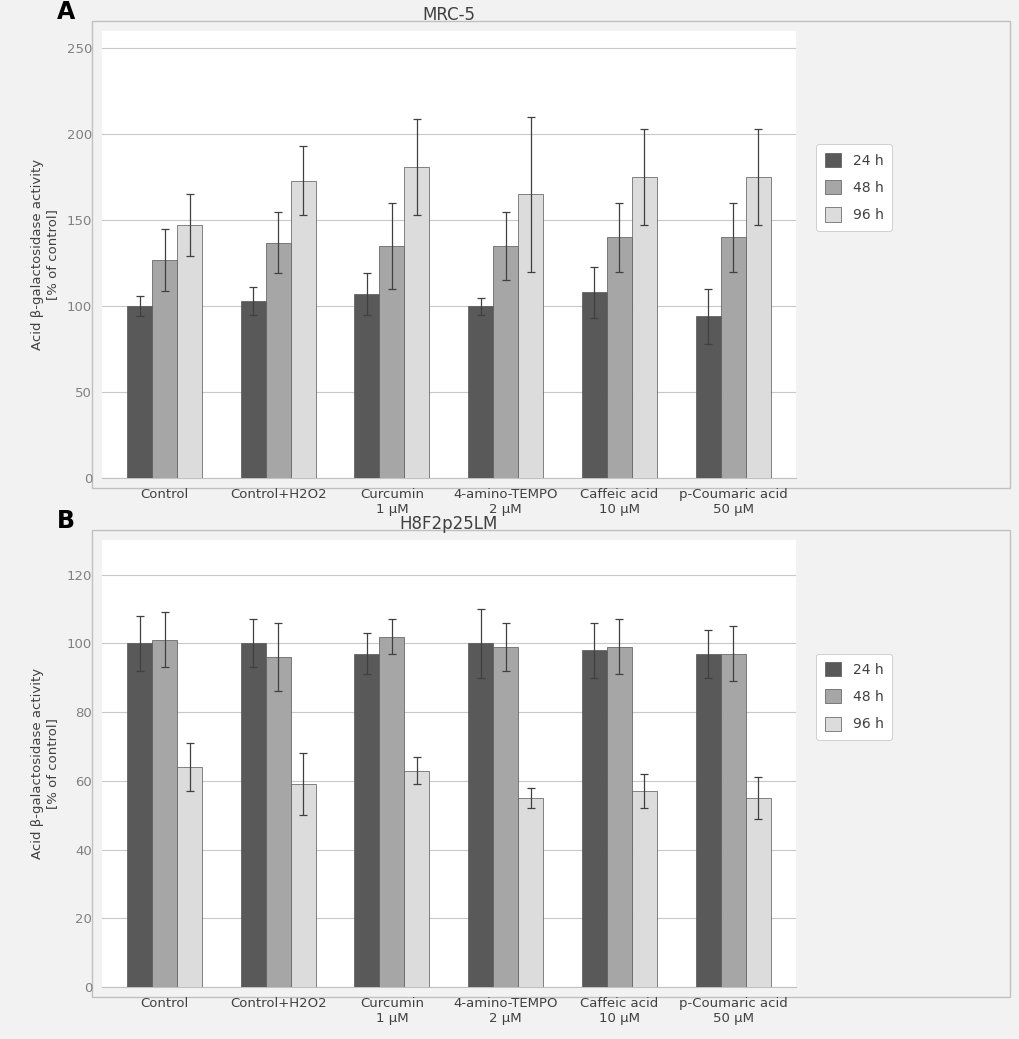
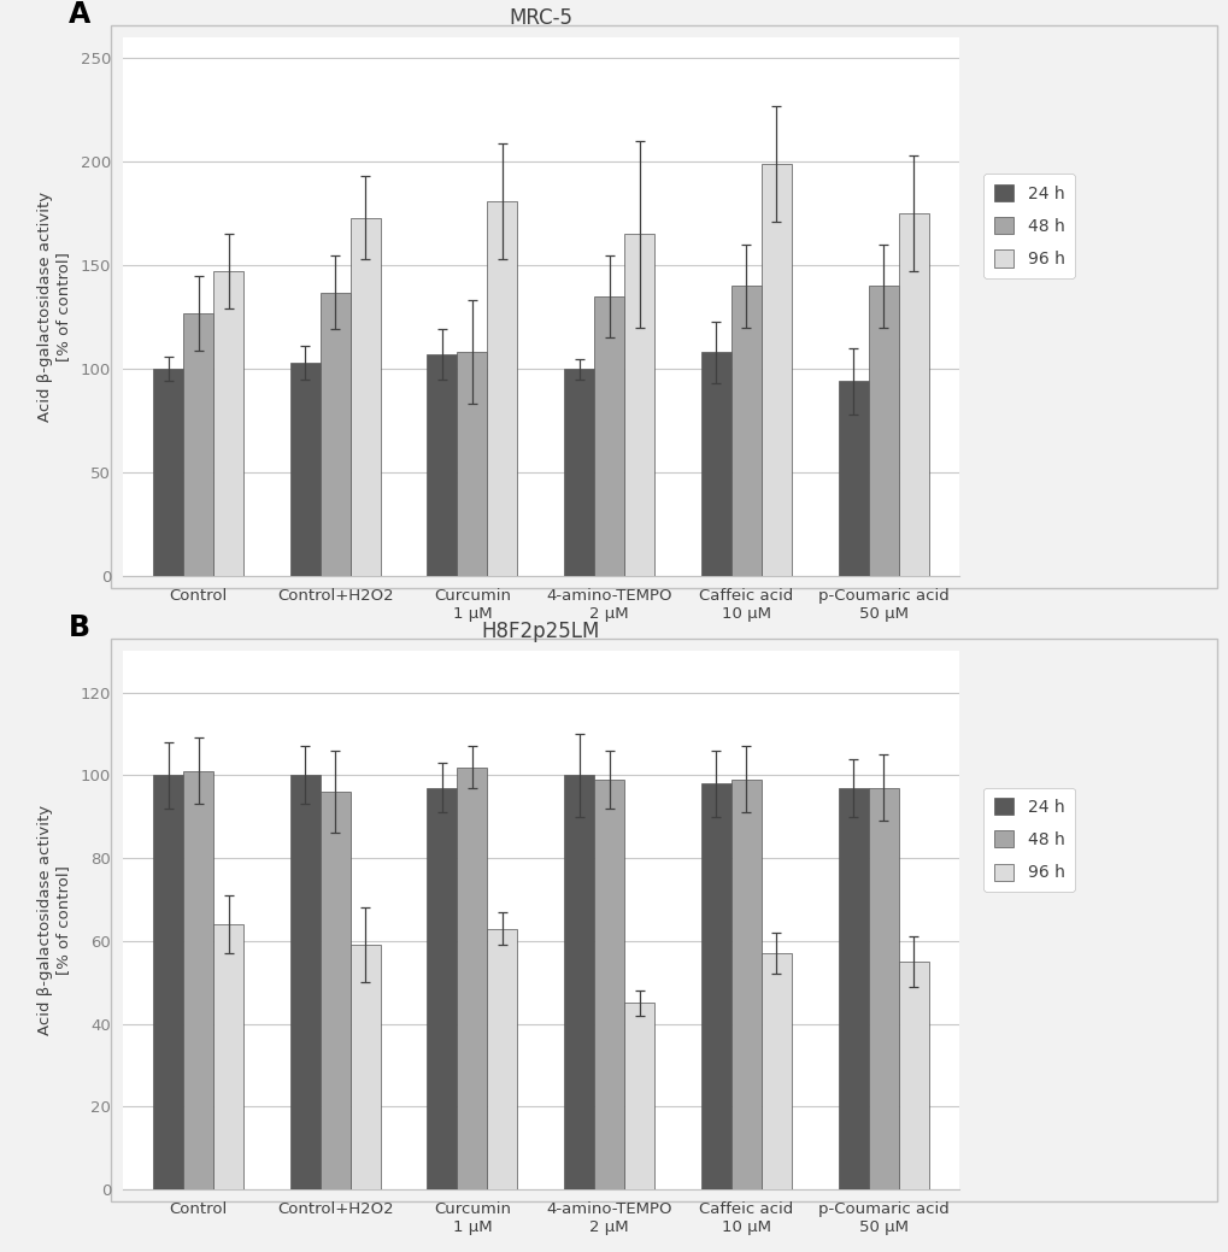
MRC-5/48 h/Curcumin 1 μM: 135 -> 108
MRC-5/96 h/Caffeic acid 10 μM: 175 -> 199
H8F2p25LM/96 h/4-amino-TEMPO 2 μM: 55 -> 45
